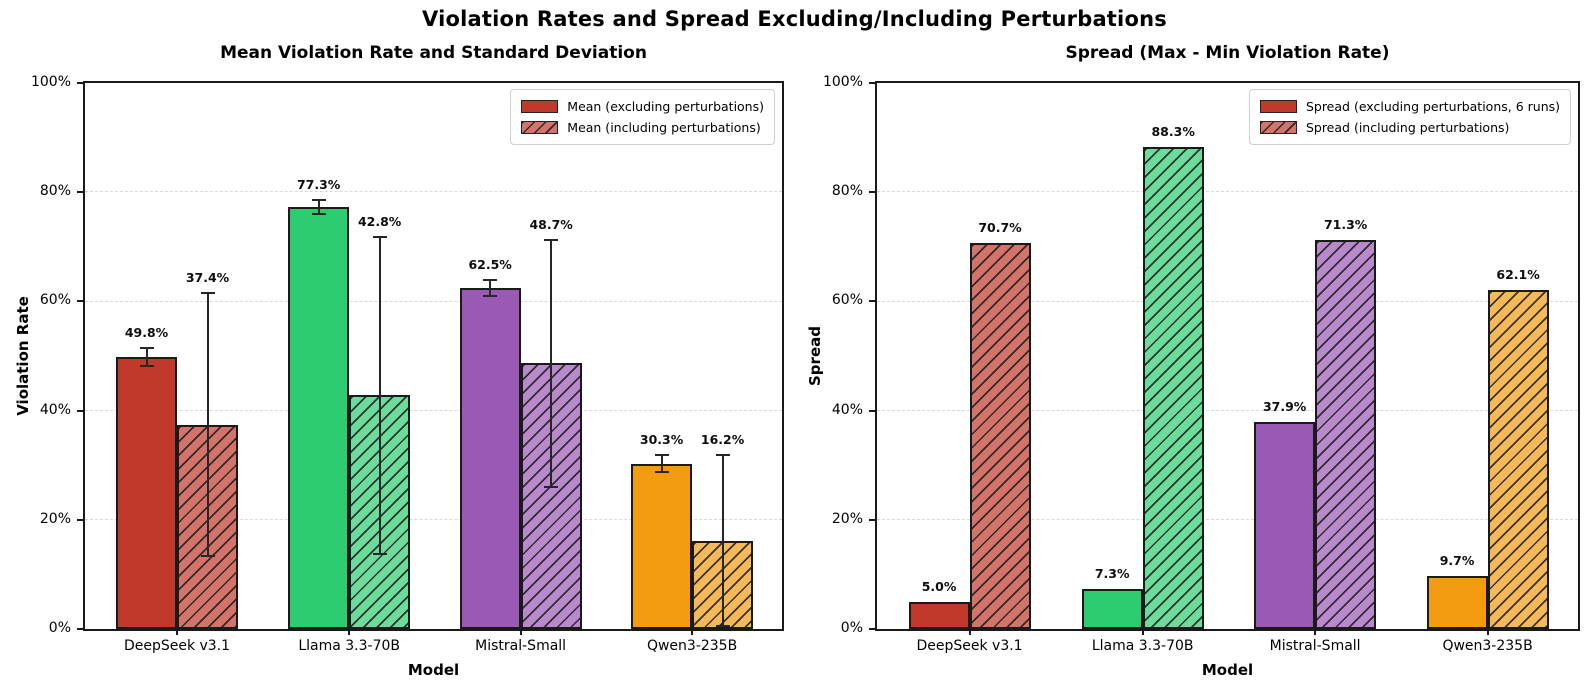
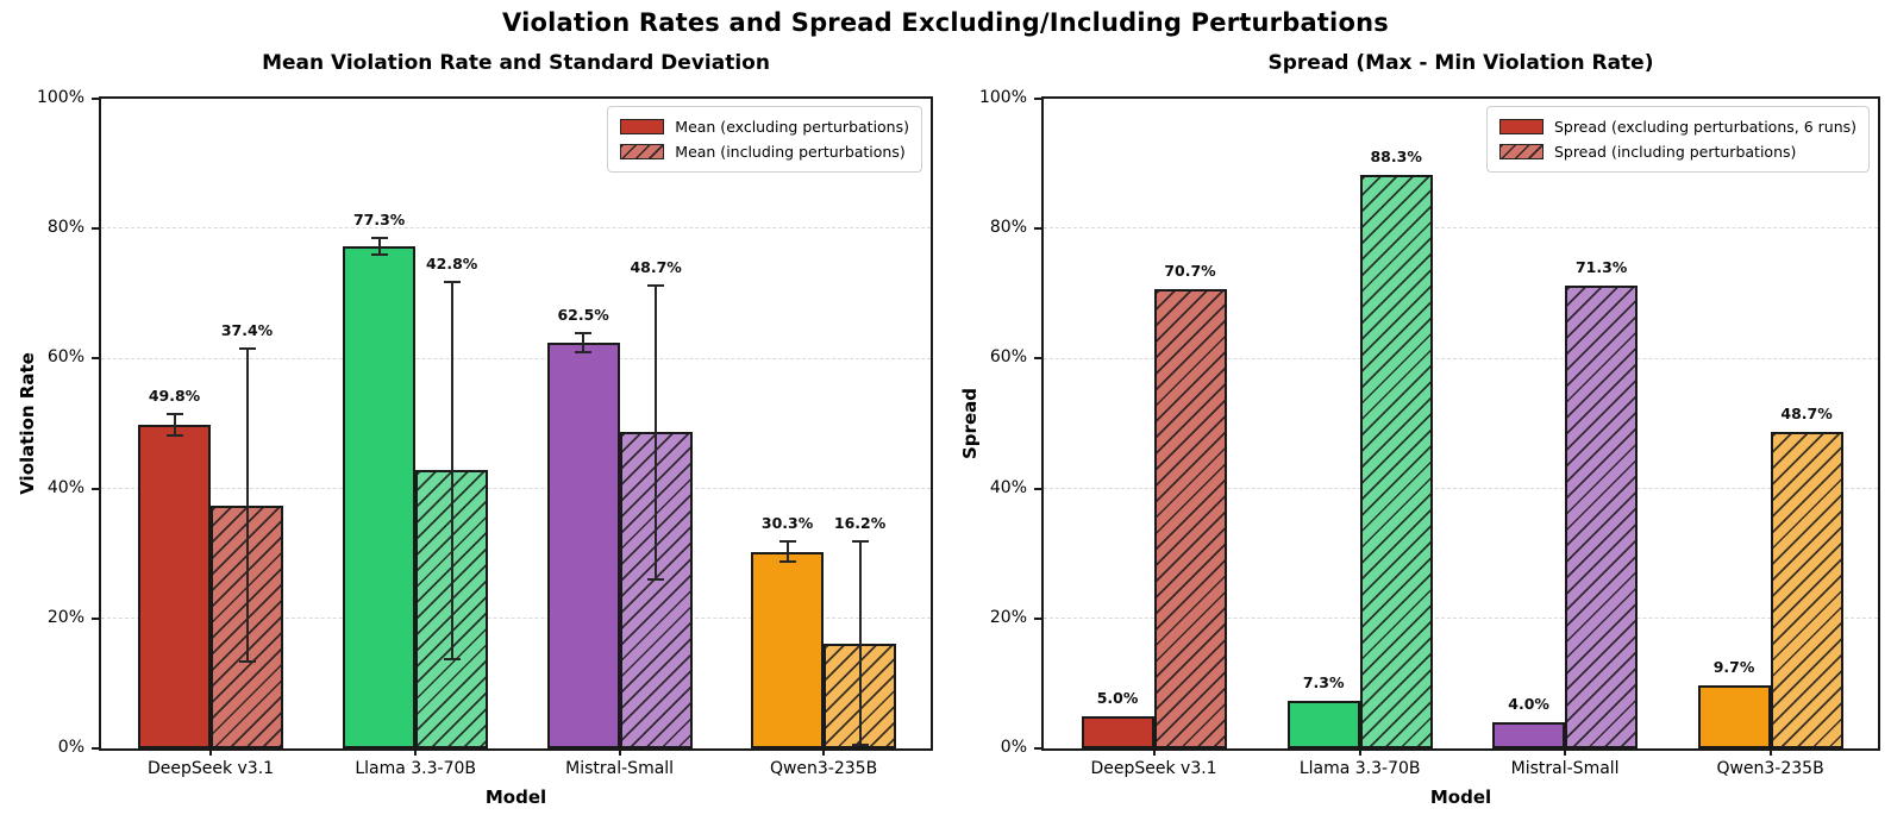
Spread (Max - Min Violation Rate)/Spread (excluding perturbations, 6 runs)/Mistral-Small: 37.9% -> 4.0%
Spread (Max - Min Violation Rate)/Spread (including perturbations)/Qwen3-235B: 62.1% -> 48.7%
